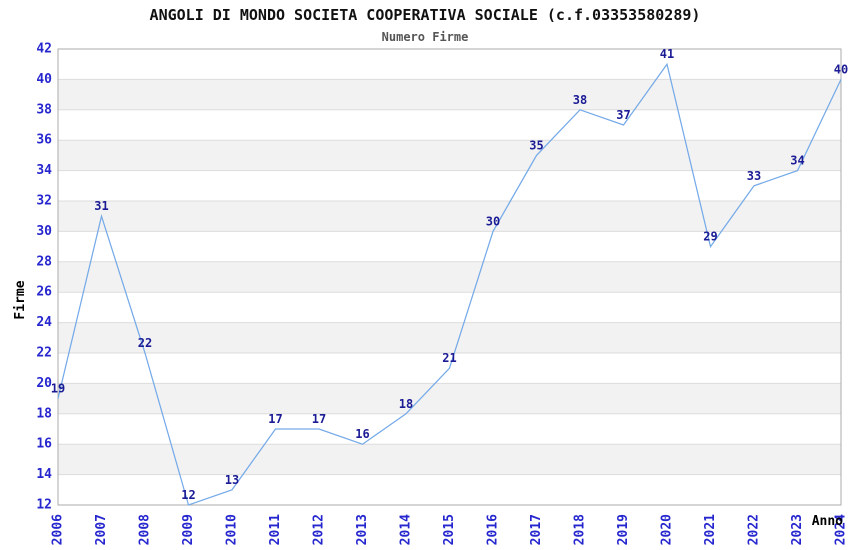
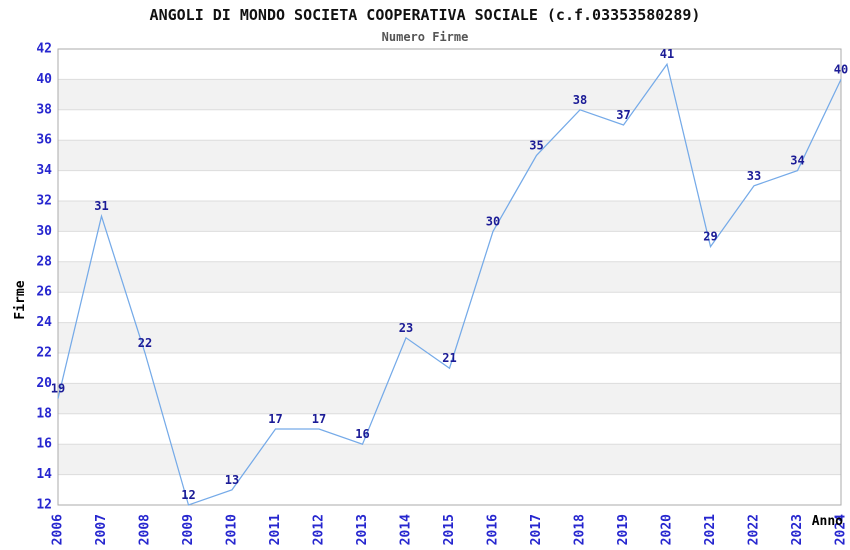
2014: 18 -> 23
